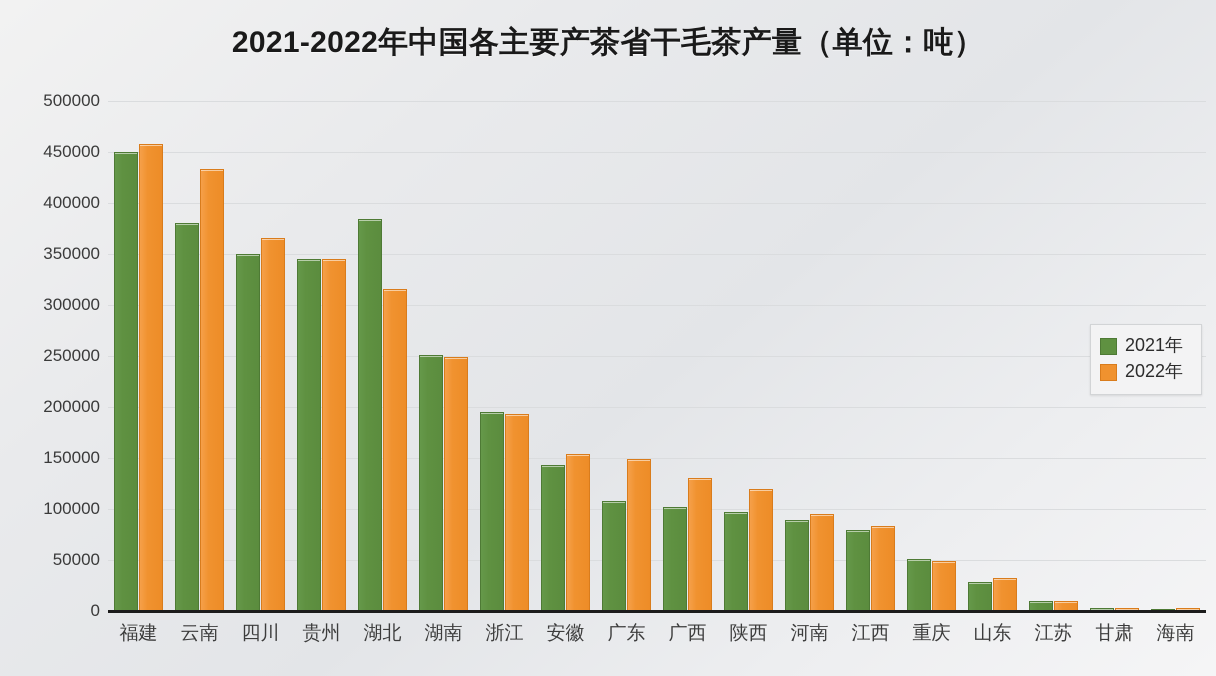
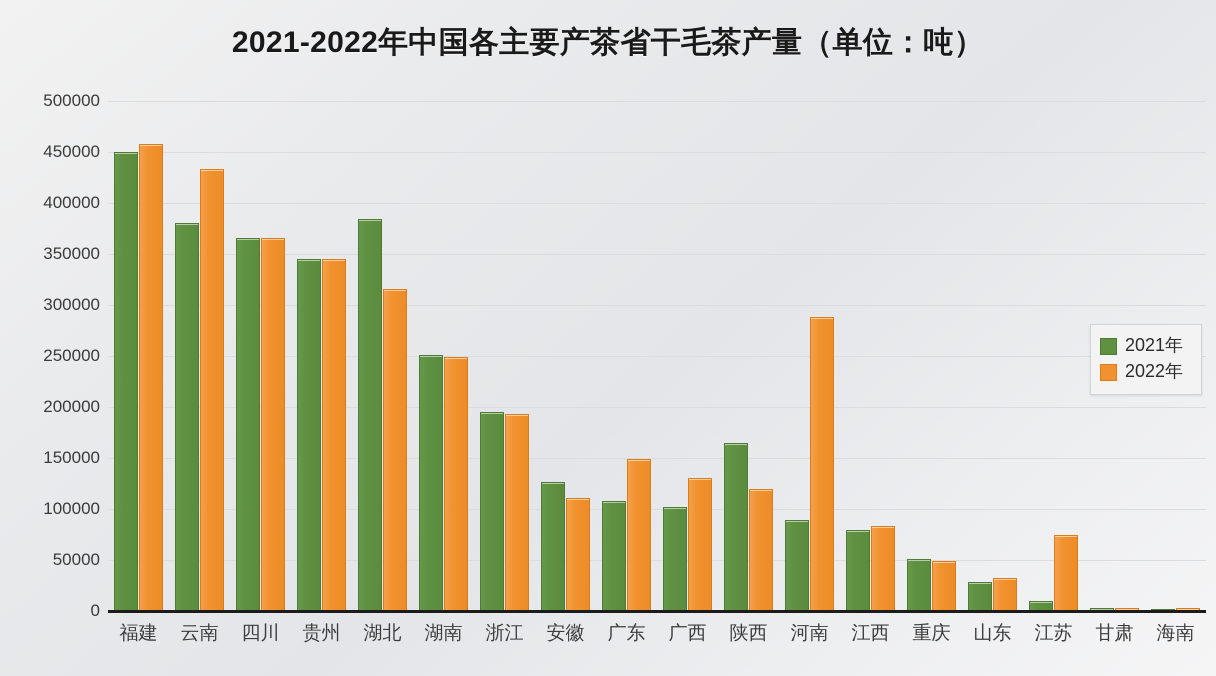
2021年/四川: 350000 -> 366000
2021年/安徽: 143000 -> 126000
2022年/安徽: 154000 -> 111000
2021年/陕西: 97000 -> 165000
2022年/河南: 95000 -> 288000
2022年/江苏: 10000 -> 75000
